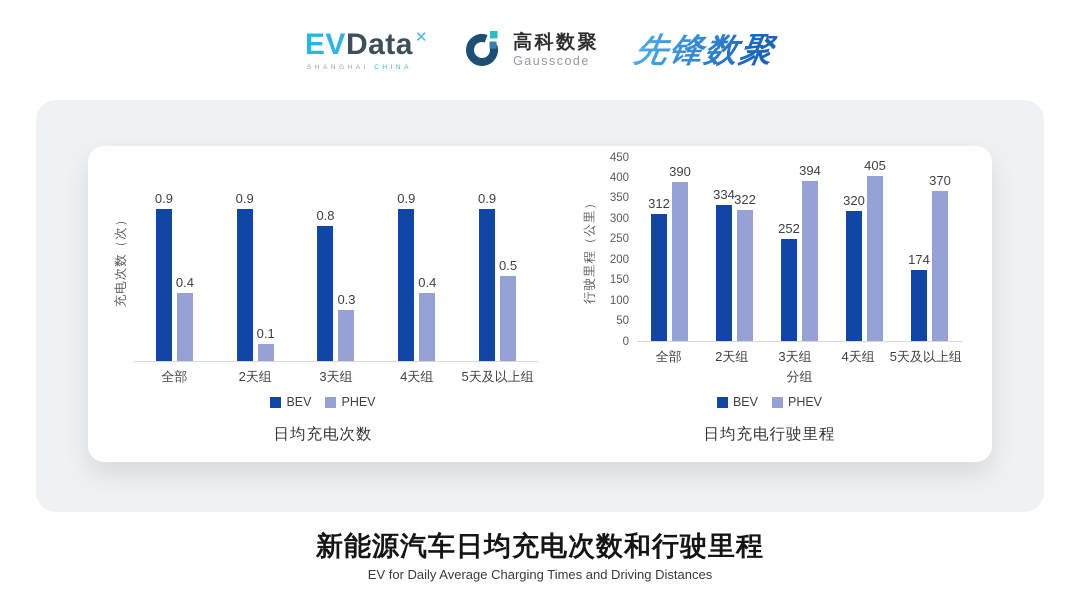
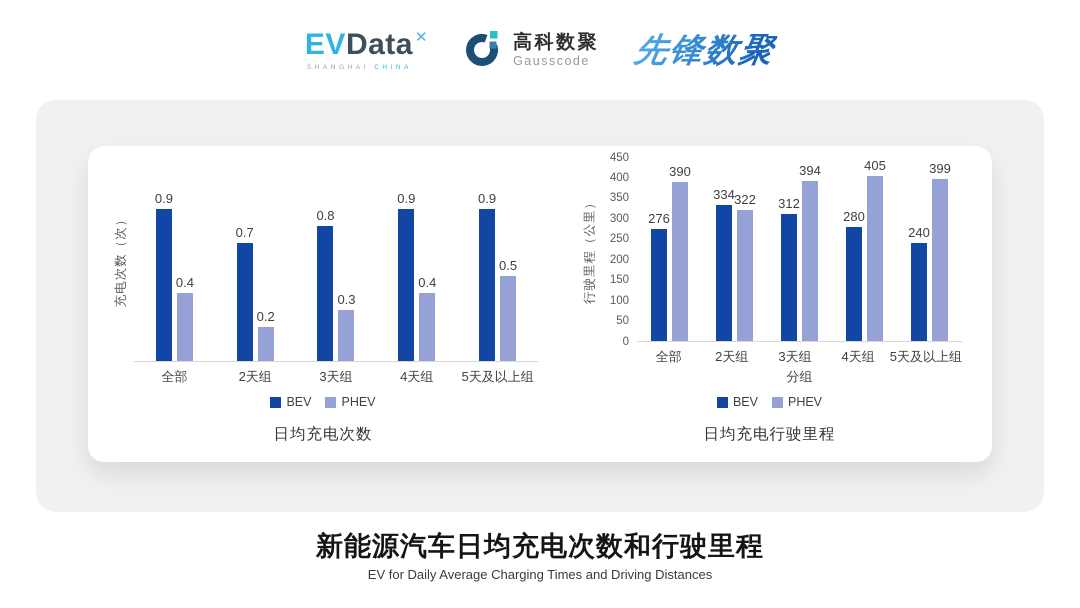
日均充电次数/BEV/2天组: 0.9 -> 0.7
日均充电次数/PHEV/2天组: 0.1 -> 0.2
日均充电行驶里程/BEV/全部: 312 -> 276
日均充电行驶里程/BEV/3天组: 252 -> 312
日均充电行驶里程/BEV/4天组: 320 -> 280
日均充电行驶里程/BEV/5天及以上组: 174 -> 240
日均充电行驶里程/PHEV/5天及以上组: 370 -> 399
